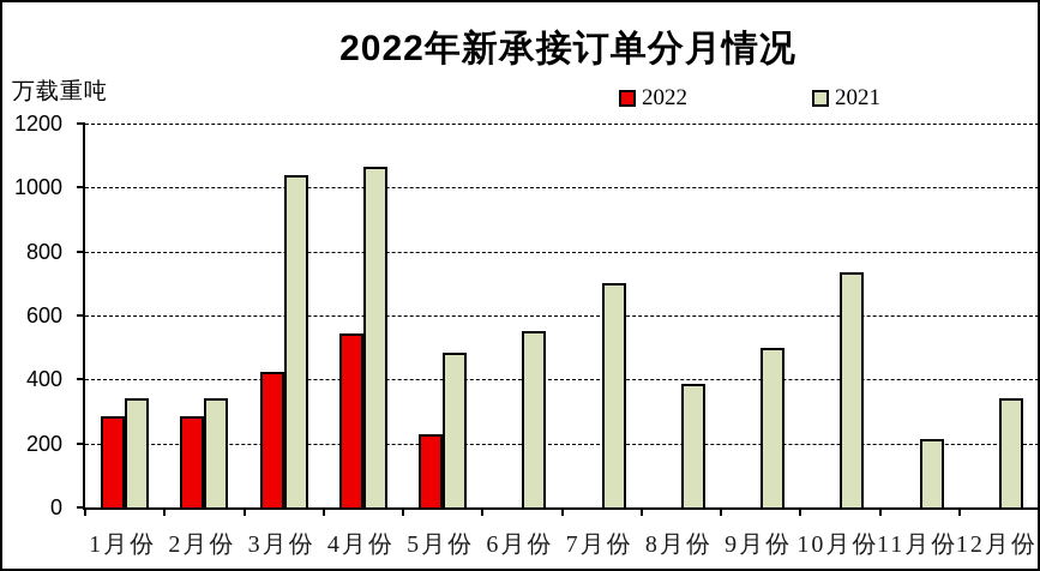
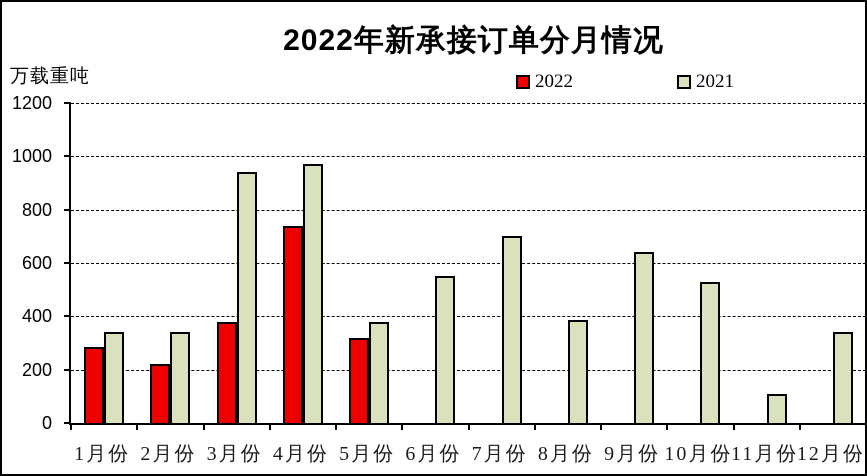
2022/2月份: 280 -> 220
2022/3月份: 420 -> 380
2021/3月份: 1040 -> 940
2022/4月份: 540 -> 740
2021/4月份: 1060 -> 970
2022/5月份: 230 -> 320
2021/5月份: 480 -> 380
2021/9月份: 500 -> 640
2021/10月份: 740 -> 530
2021/11月份: 220 -> 110
